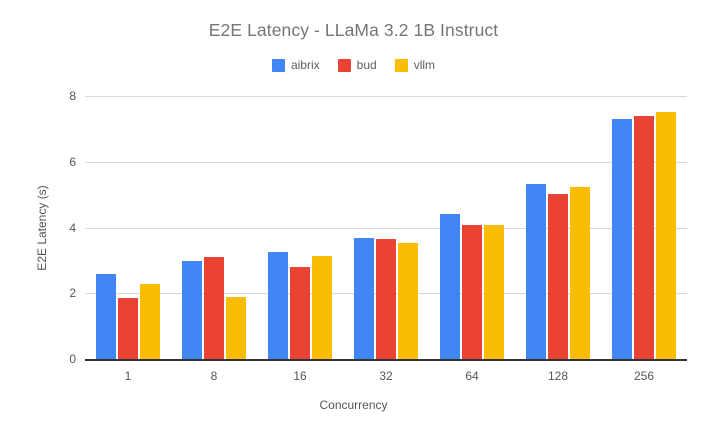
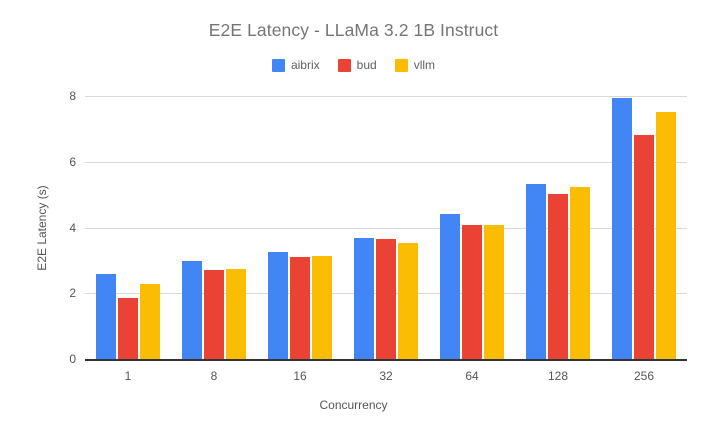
bud/8: 3.1 -> 2.7
vllm/8: 1.9 -> 2.7
bud/16: 2.8 -> 3.1
aibrix/256: 7.3 -> 8.0
bud/256: 7.4 -> 6.8
